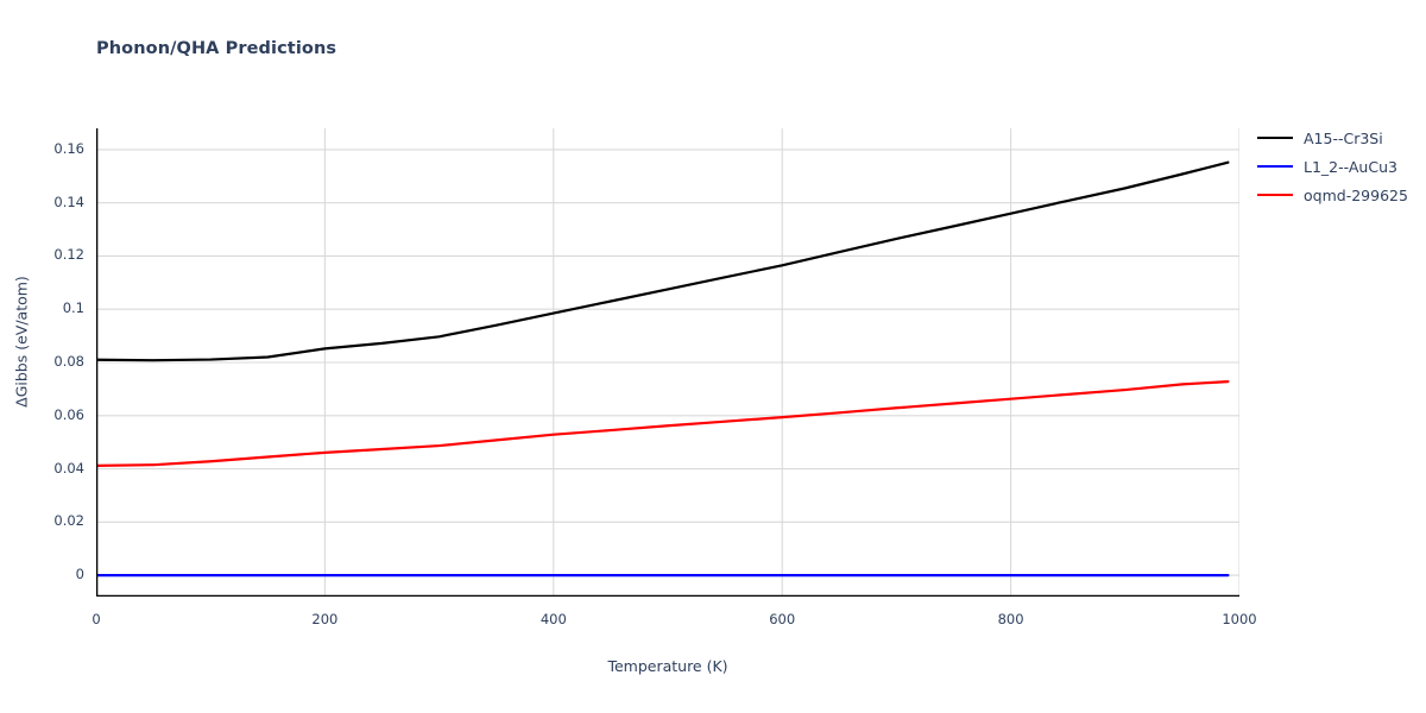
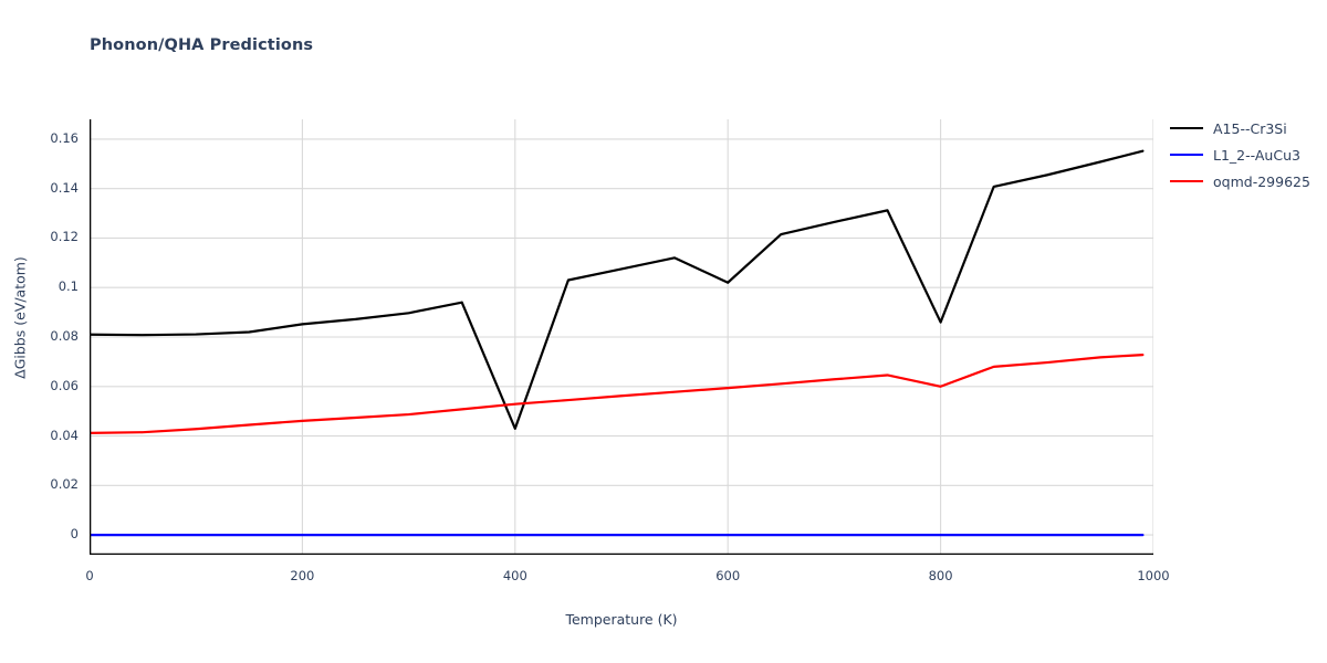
A15--Cr3Si/400: 0.099 -> 0.043
A15--Cr3Si/600: 0.117 -> 0.102
A15--Cr3Si/800: 0.136 -> 0.086
oqmd-299625/800: 0.066 -> 0.060
